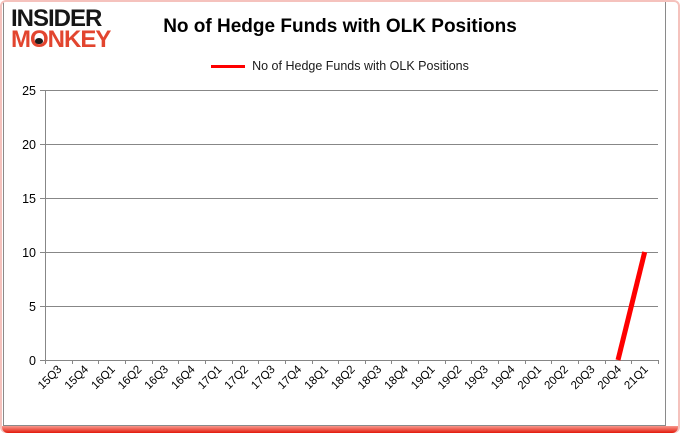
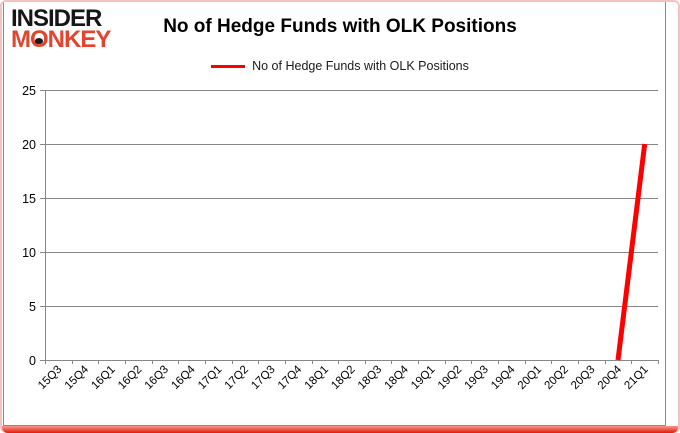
21Q1: 10 -> 20
